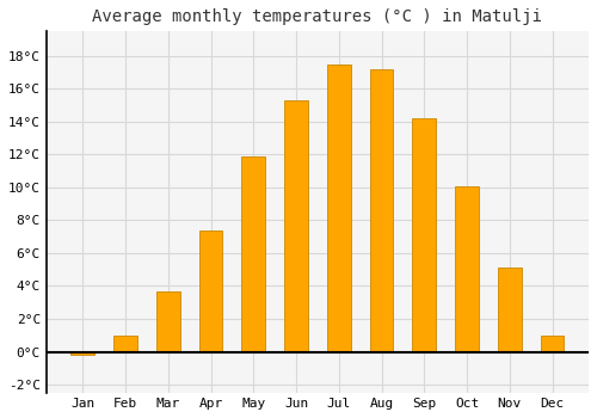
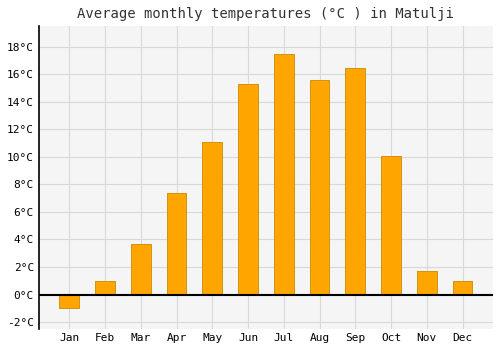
Jan: -0.2°C -> -1.0°C
May: 11.9°C -> 11.1°C
Aug: 17.2°C -> 15.6°C
Sep: 14.2°C -> 16.5°C
Nov: 5.1°C -> 1.7°C
